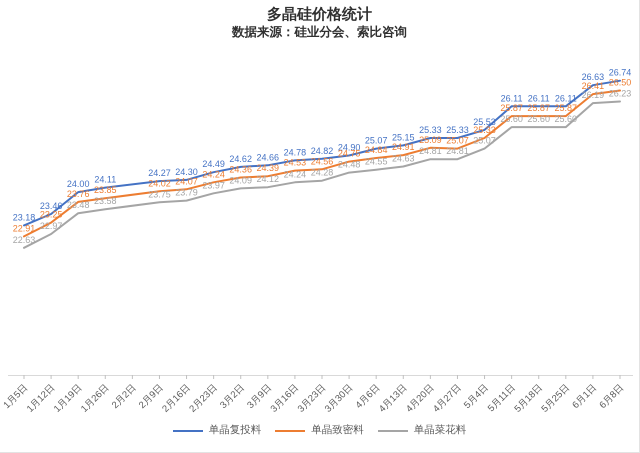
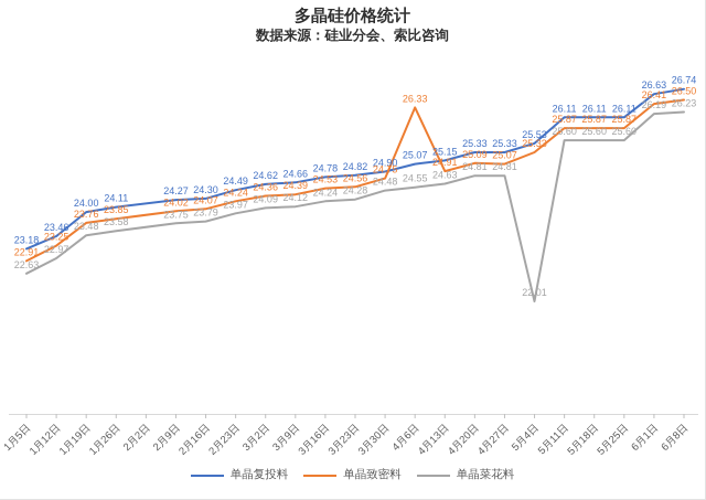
单晶致密料/4月6日: 24.84 -> 26.33
单晶菜花料/5月4日: 25.07 -> 22.01
